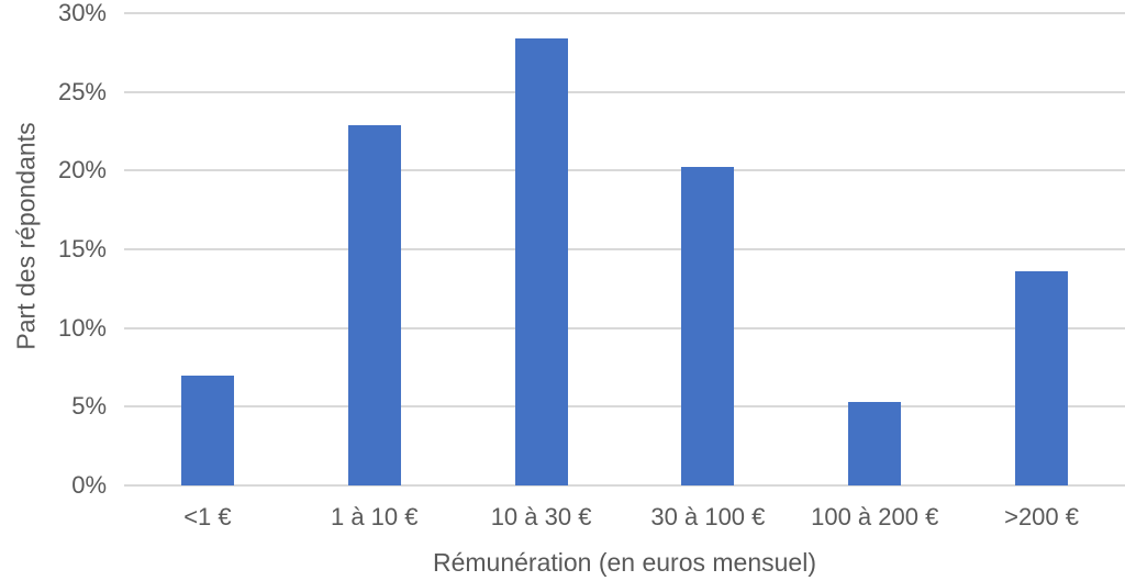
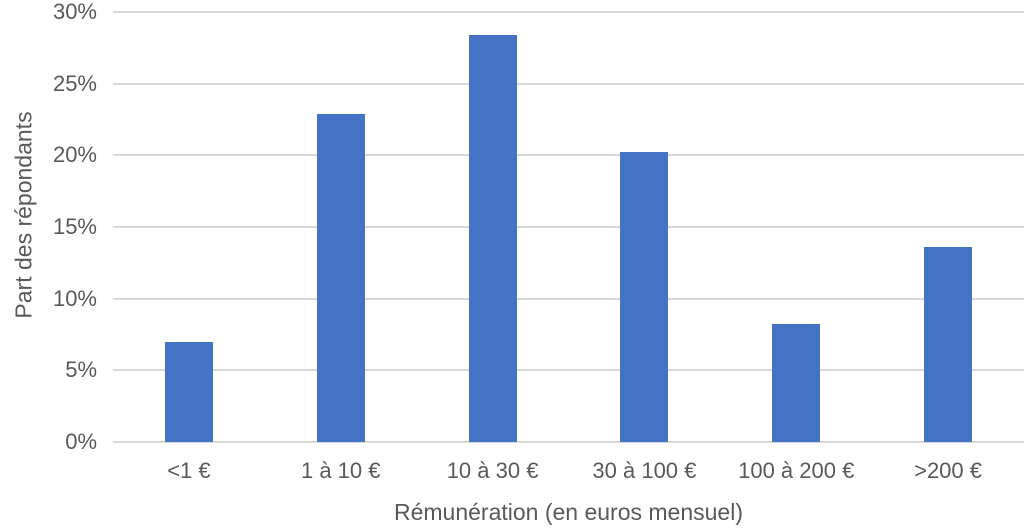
100 à 200 €: 5.3% -> 8.2%
